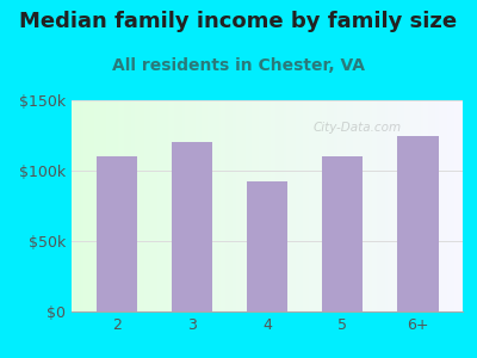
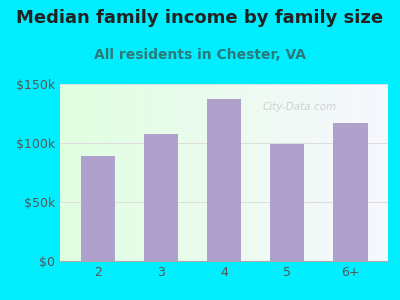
2: $110k -> $89k
3: $120k -> $108k
4: $92k -> $137k
5: $110k -> $99k
6+: $125k -> $117k
